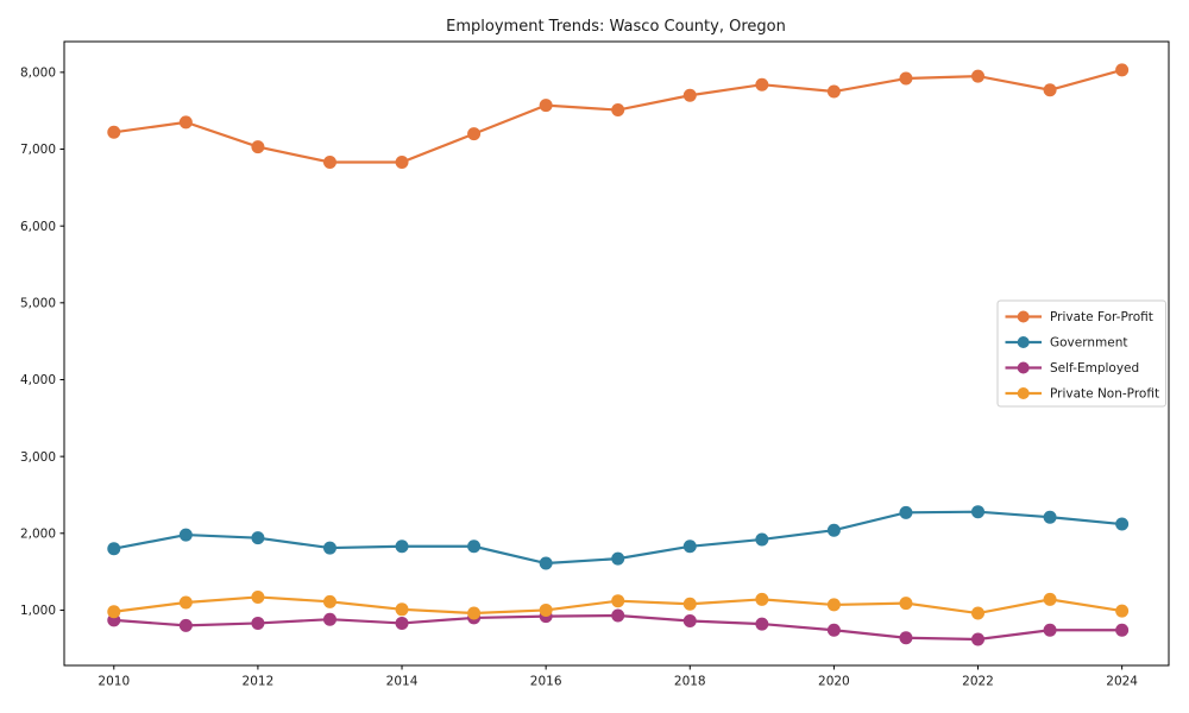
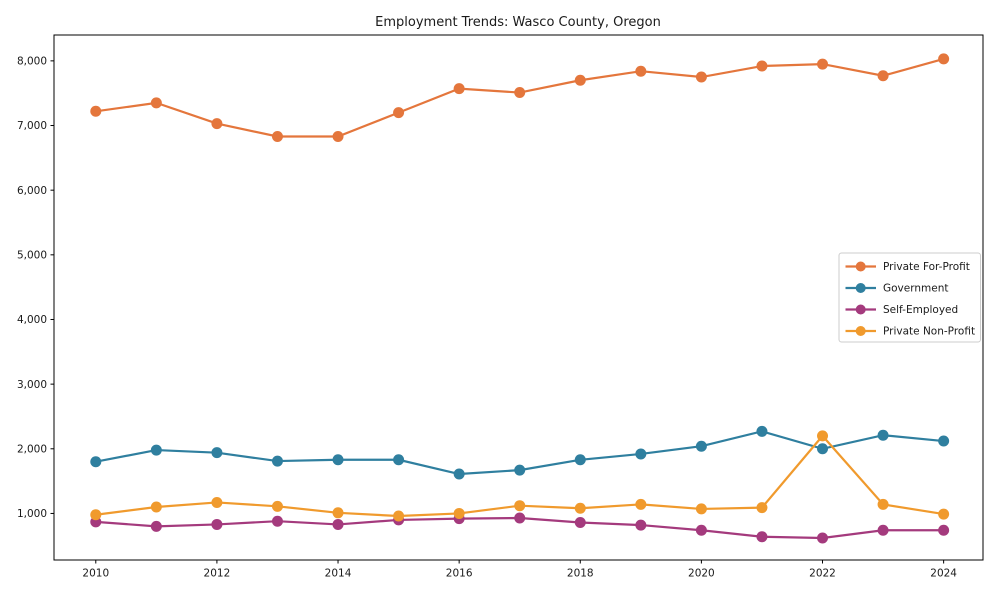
Government/2022: 2300 -> 2000
Private Non-Profit/2022: 1000 -> 2200
